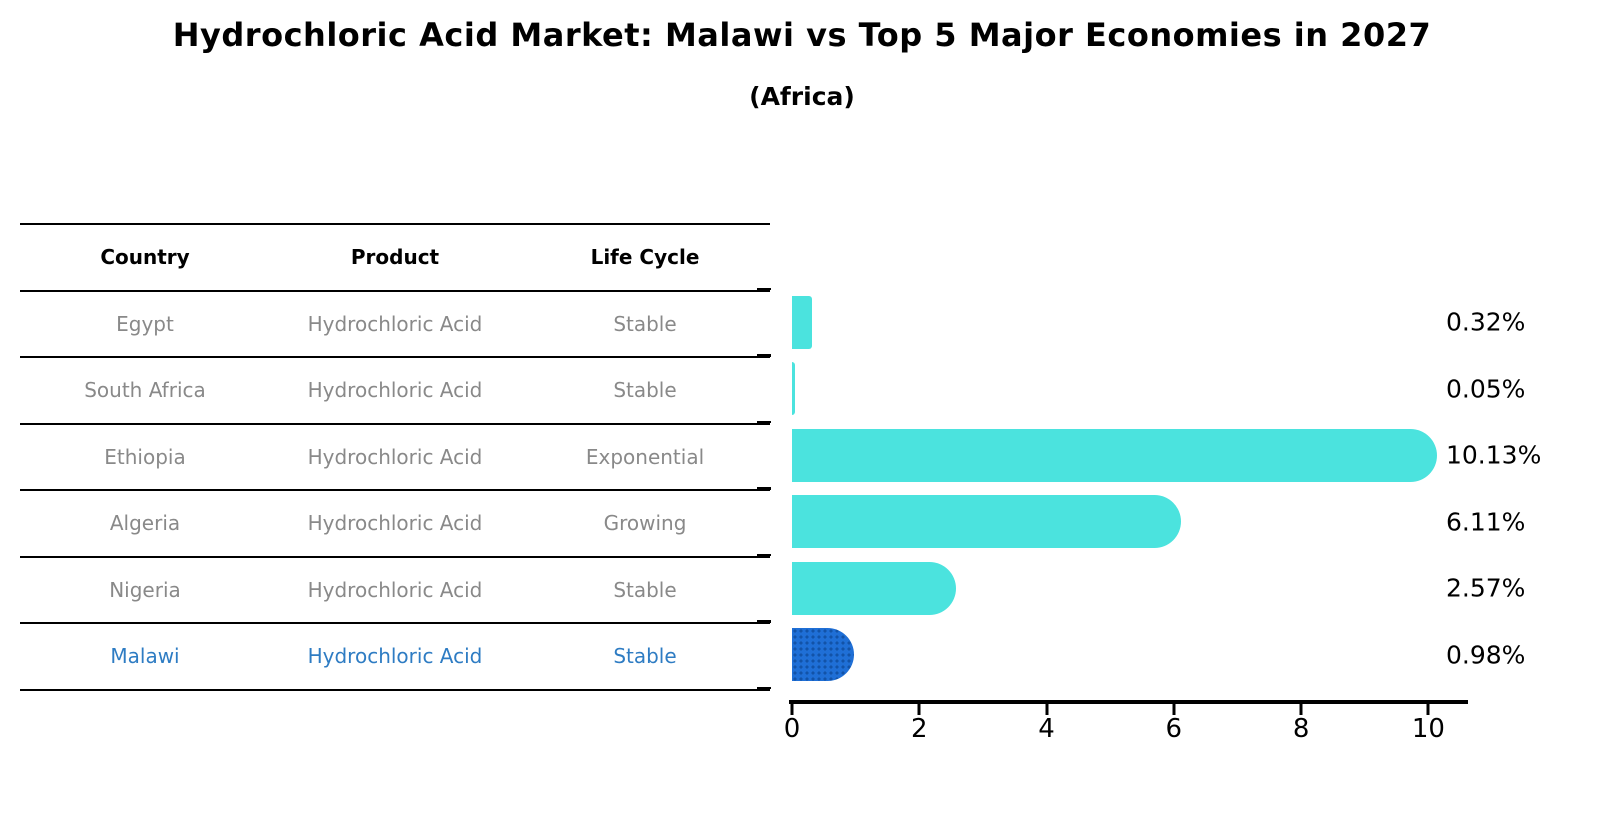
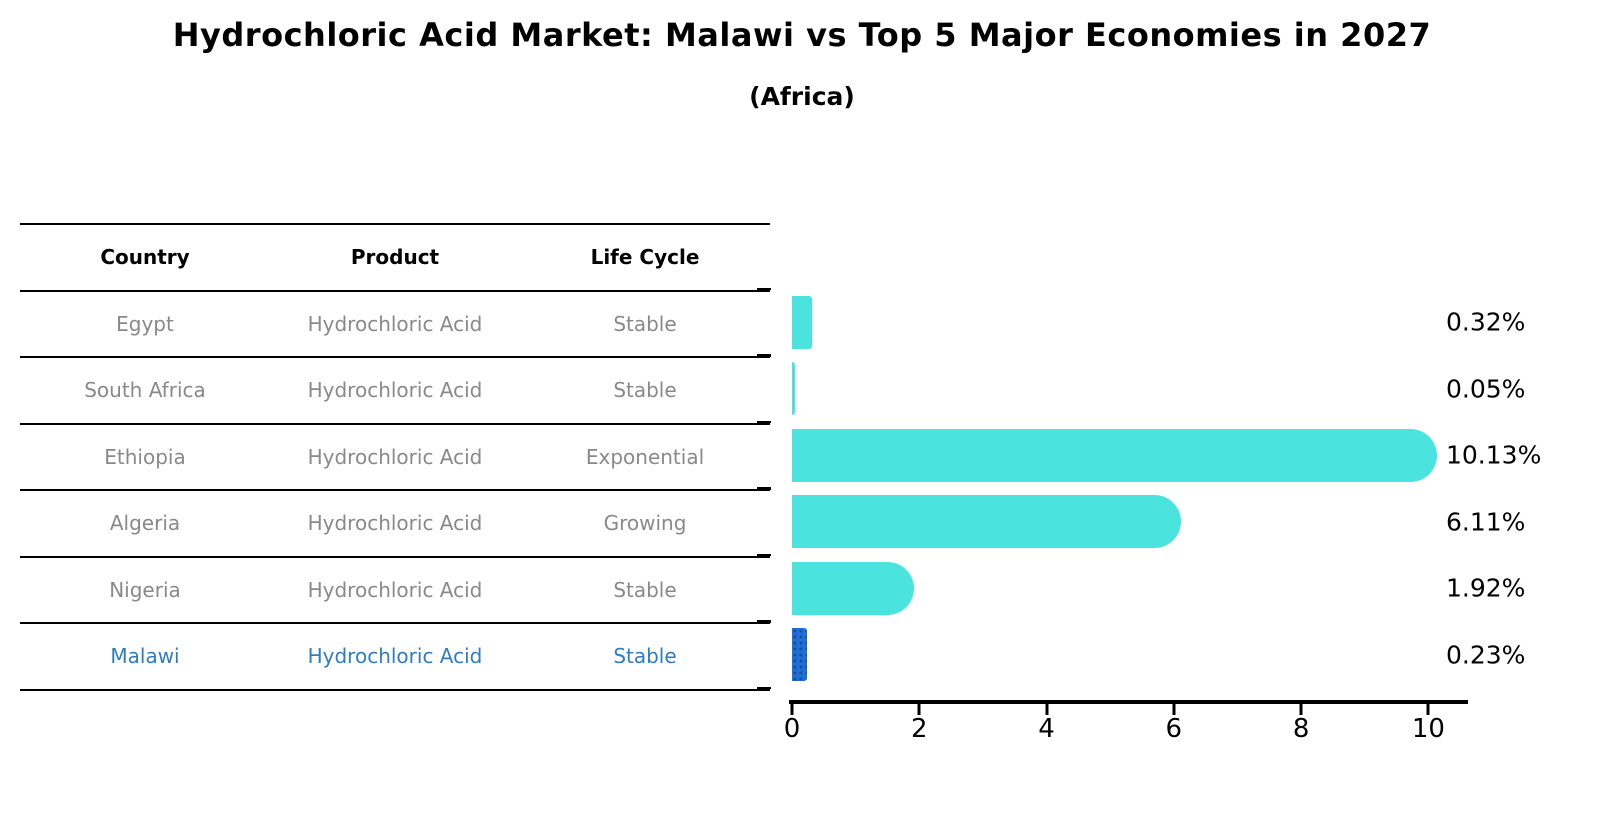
Nigeria: 2.57% -> 1.92%
Malawi: 0.98% -> 0.23%
